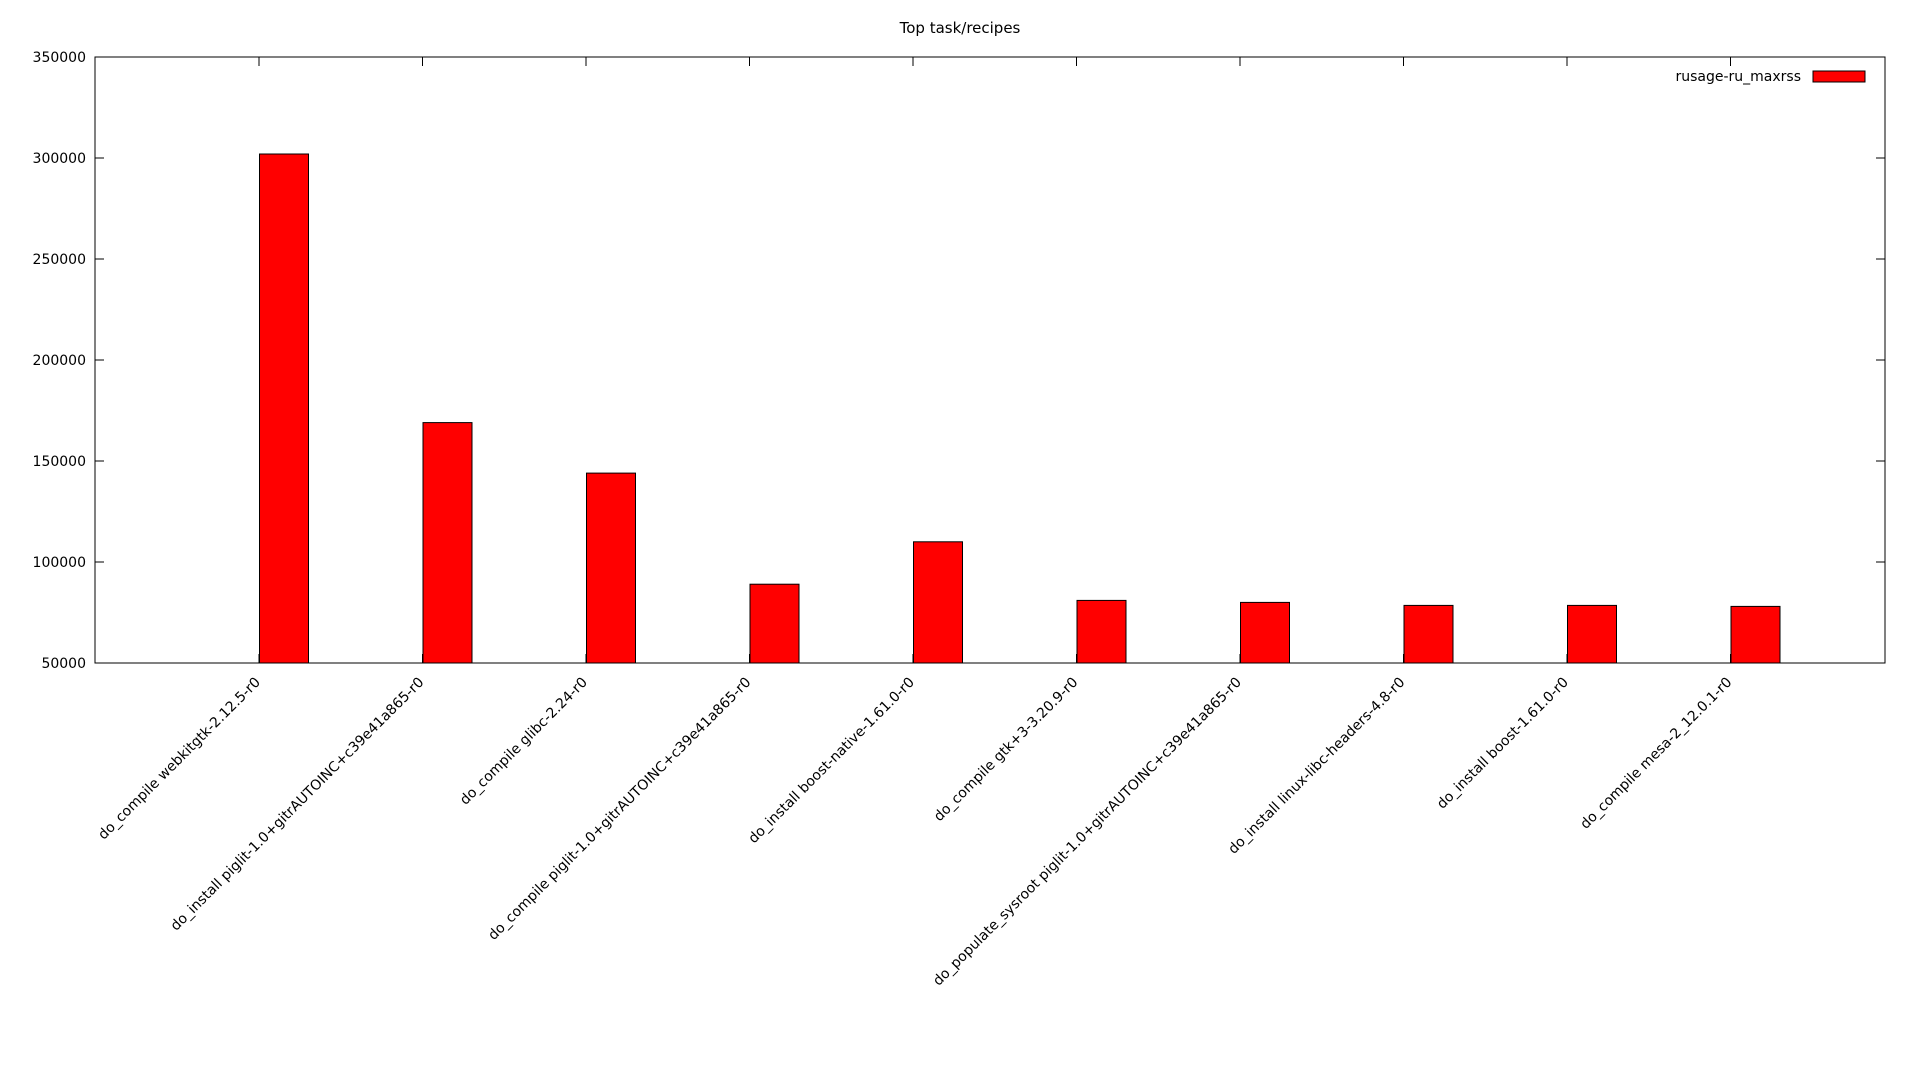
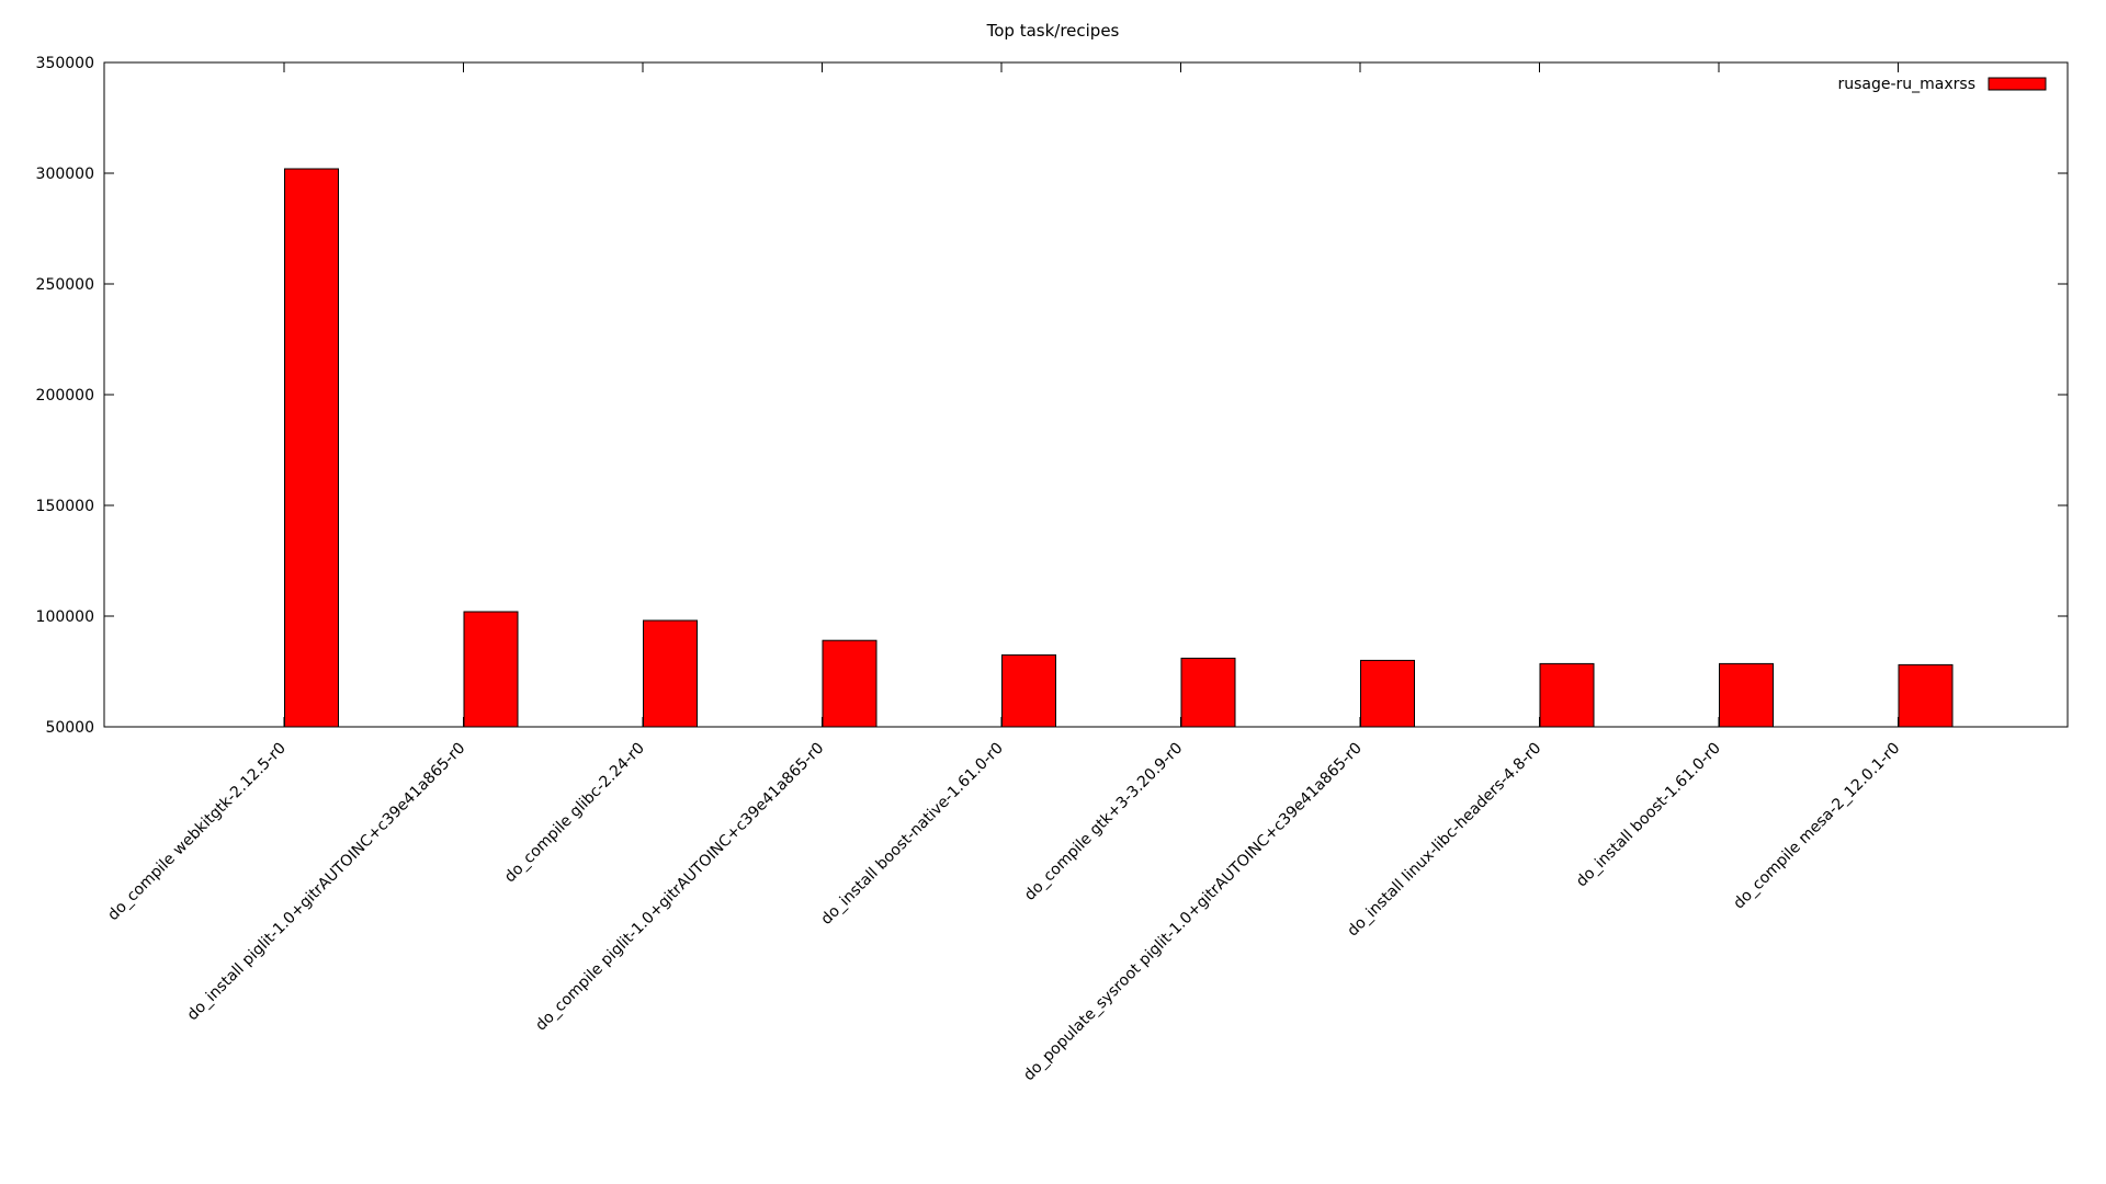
do_install piglit-1.0+gitrAUTOINC+c39e41a865-r0: 169000 -> 102000
do_compile glibc-2.24-r0: 144000 -> 98000
do_install boost-native-1.61.0-r0: 110000 -> 82000
